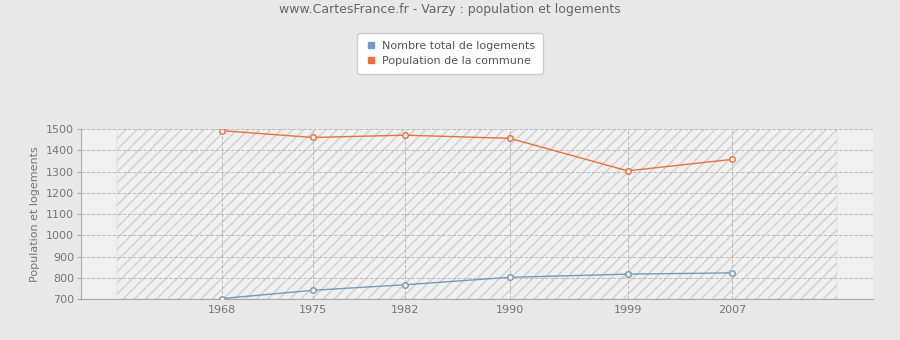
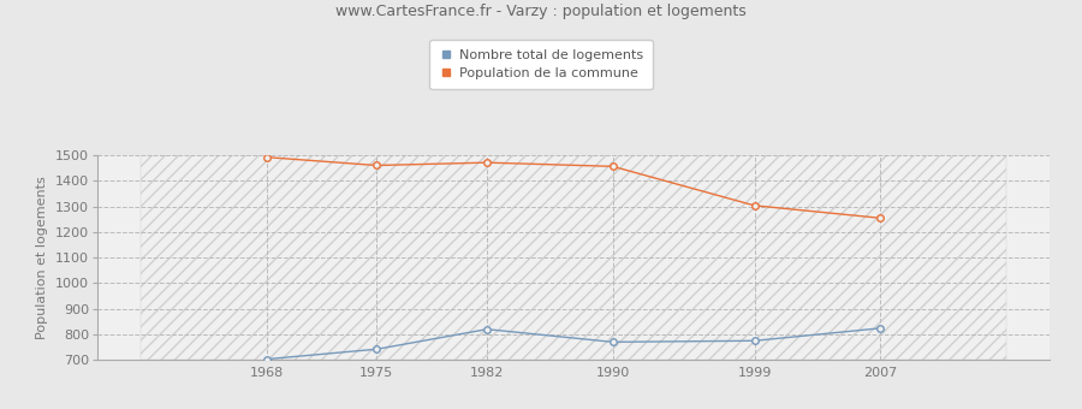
Nombre total de logements/1982: 768 -> 820
Nombre total de logements/1990: 803 -> 770
Nombre total de logements/1999: 818 -> 775
Population de la commune/2007: 1358 -> 1255
